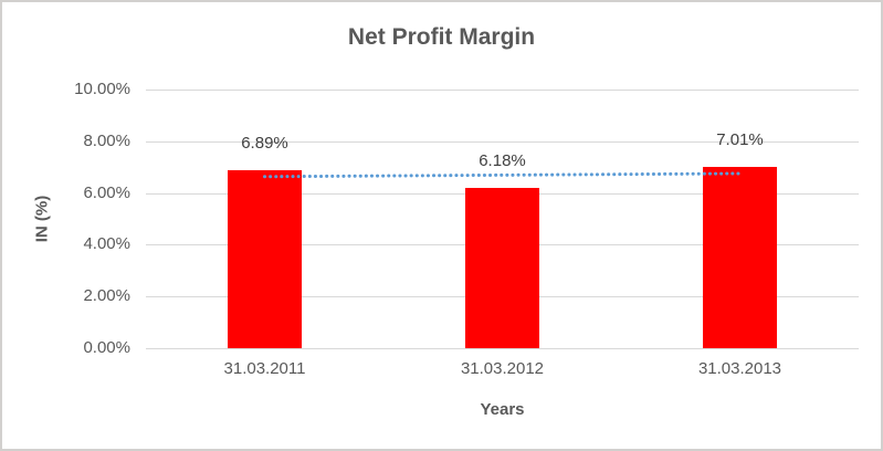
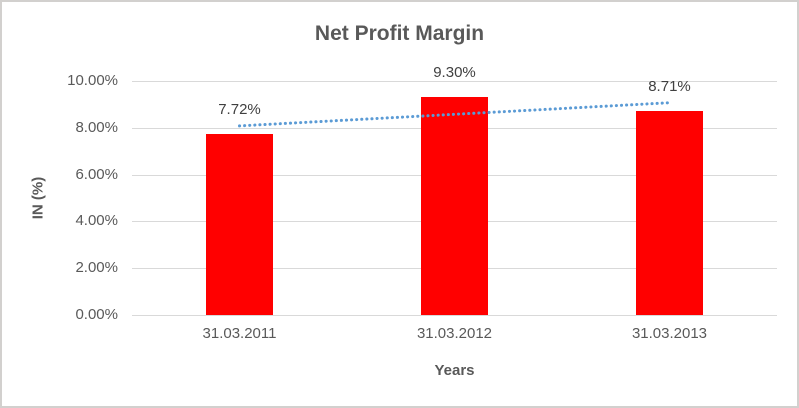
31.03.2011: 6.89% -> 7.72%
31.03.2012: 6.18% -> 9.30%
31.03.2013: 7.01% -> 8.71%
